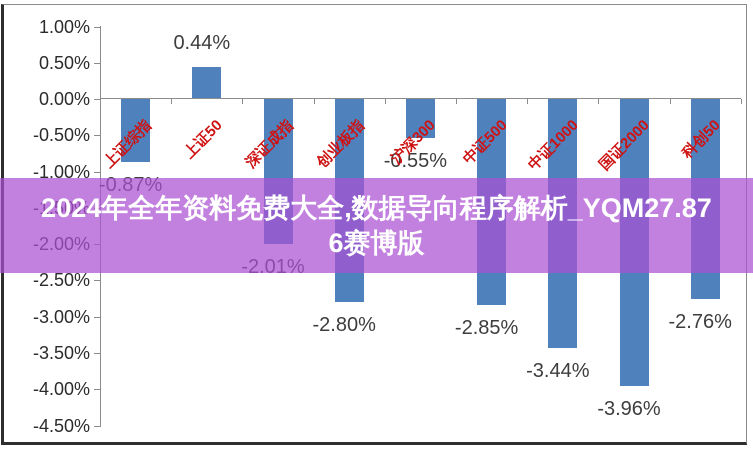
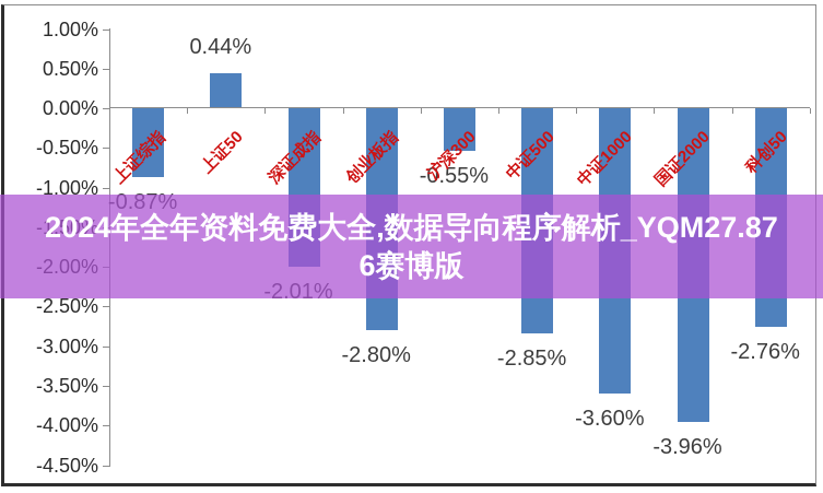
中证1000: -3.44% -> -3.60%
